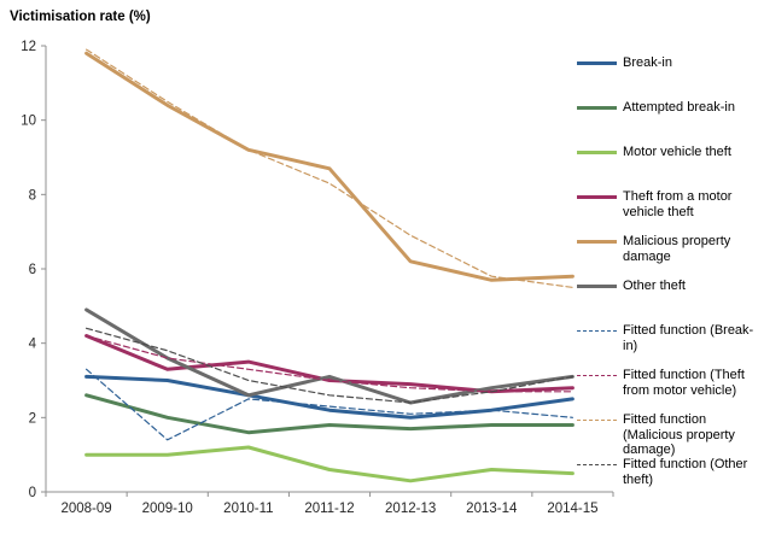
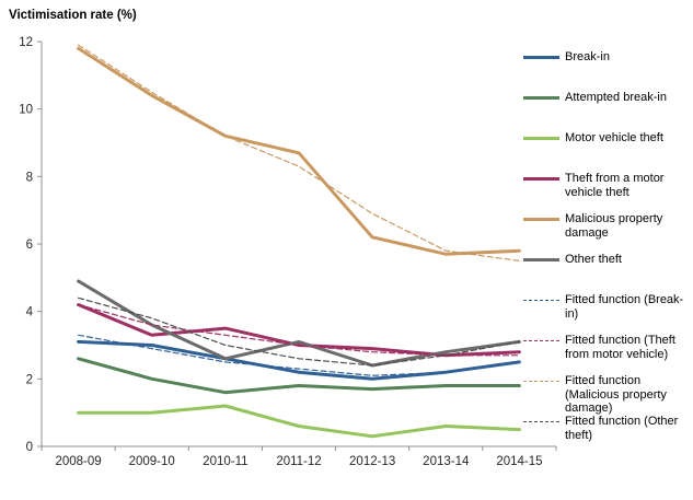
Fitted function (Break-in)/2009-10: 1.4 -> 2.9
Fitted function (Break-in)/2014-15: 2.0 -> 2.5
